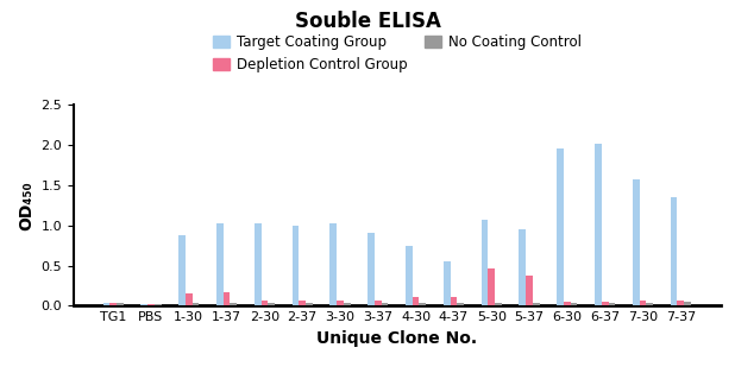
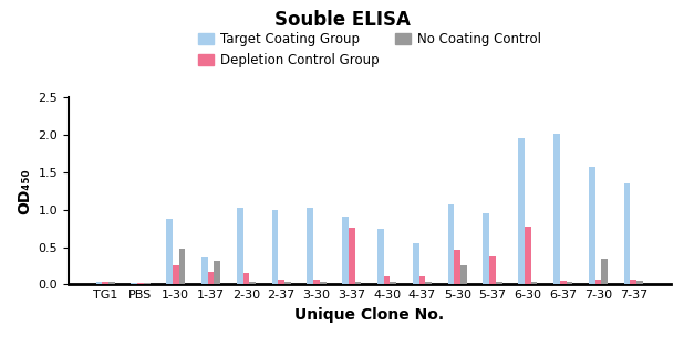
Depletion Control Group/1-30: 0.15 -> 0.26
No Coating Control/1-30: 0.04 -> 0.48
Target Coating Group/1-37: 1.03 -> 0.36
No Coating Control/1-37: 0.03 -> 0.32
Depletion Control Group/2-30: 0.07 -> 0.16
Depletion Control Group/3-37: 0.06 -> 0.76
No Coating Control/5-30: 0.04 -> 0.26
Depletion Control Group/6-30: 0.05 -> 0.78
No Coating Control/7-30: 0.04 -> 0.34
